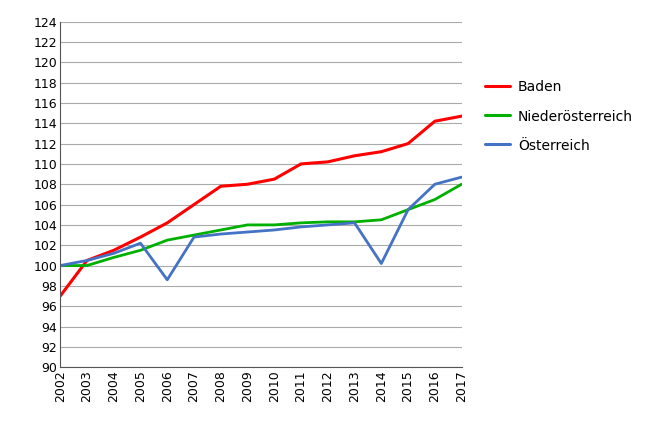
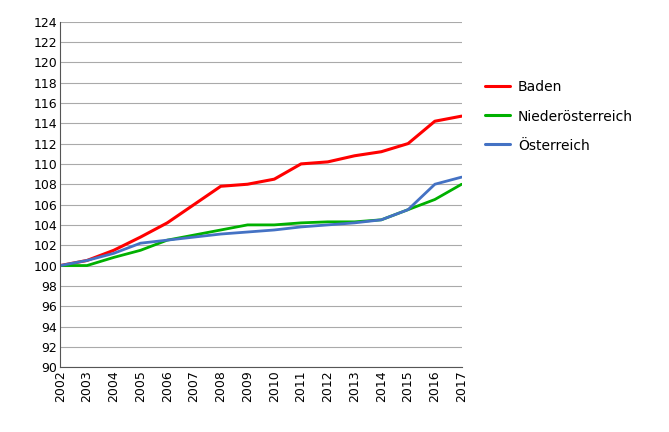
Baden/2002: 97.0 -> 100.0
Österreich/2006: 98.6 -> 102.5
Österreich/2014: 100.2 -> 104.5
